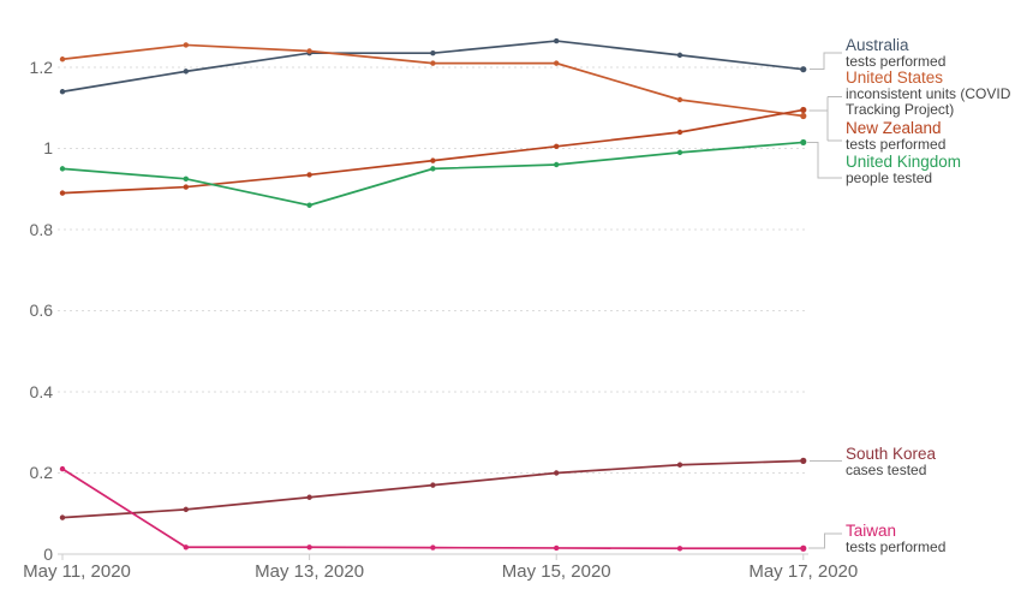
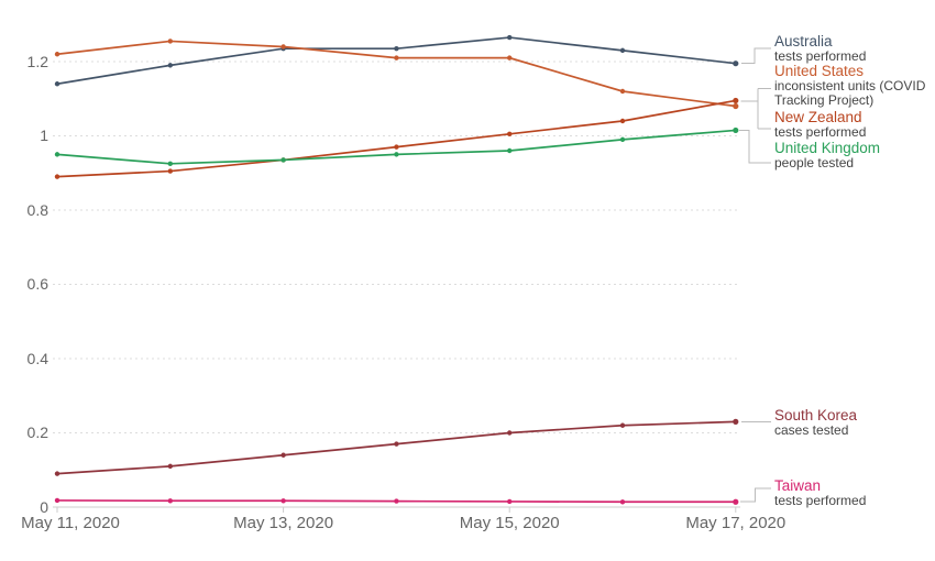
Taiwan/May 11, 2020: 0.21 -> 0.02
United Kingdom/May 13, 2020: 0.86 -> 0.94
